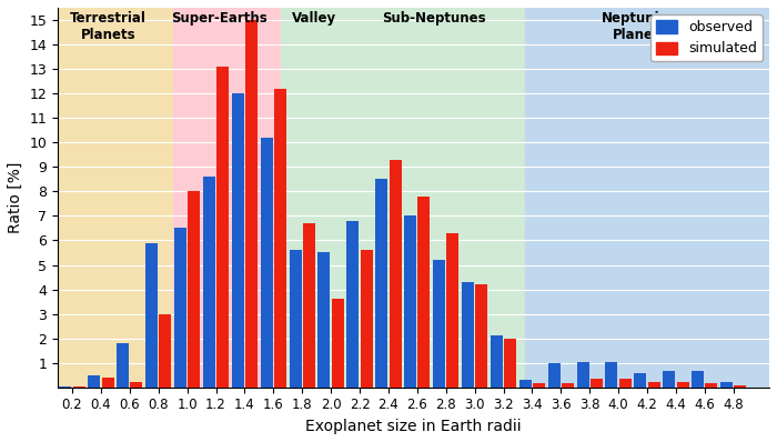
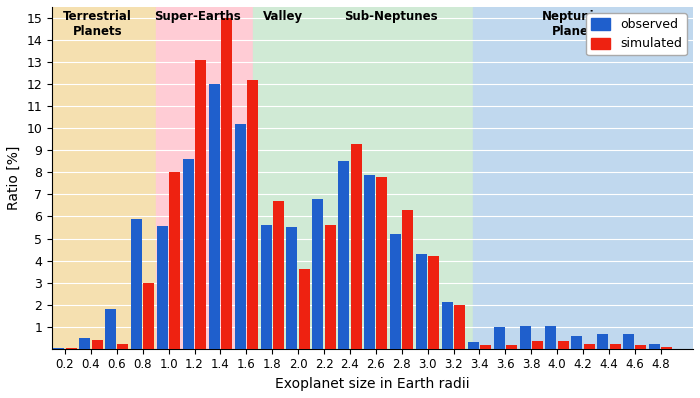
observed/1.0: 6.50 -> 5.55
observed/2.6: 7.00 -> 7.90
